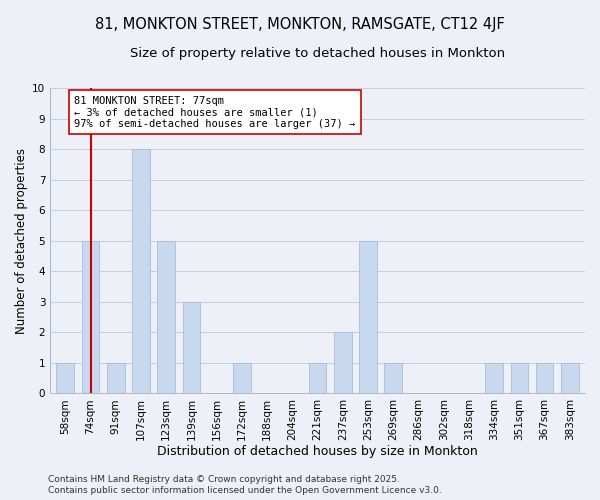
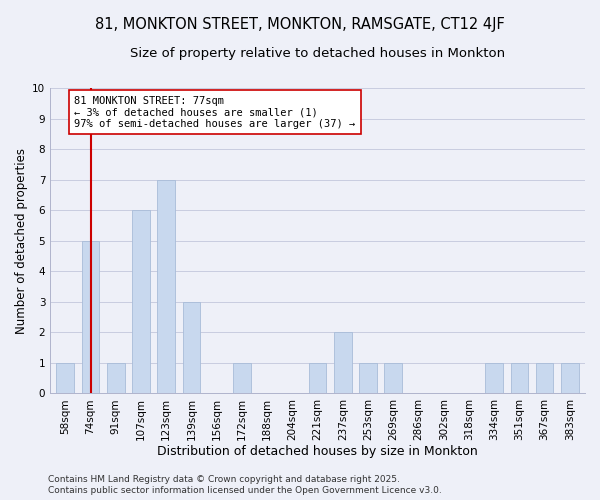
107sqm: 8 -> 6
123sqm: 5 -> 7
253sqm: 5 -> 1
